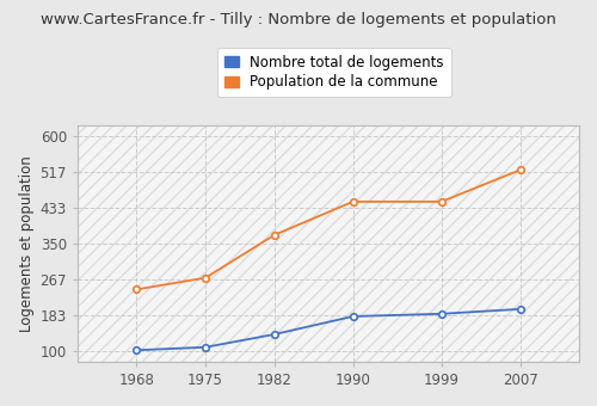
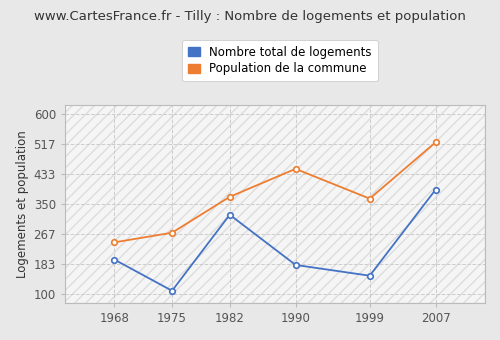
Nombre total de logements/1968: 101 -> 195
Nombre total de logements/1982: 138 -> 320
Nombre total de logements/1999: 186 -> 150
Population de la commune/1999: 448 -> 365
Nombre total de logements/2007: 197 -> 390
